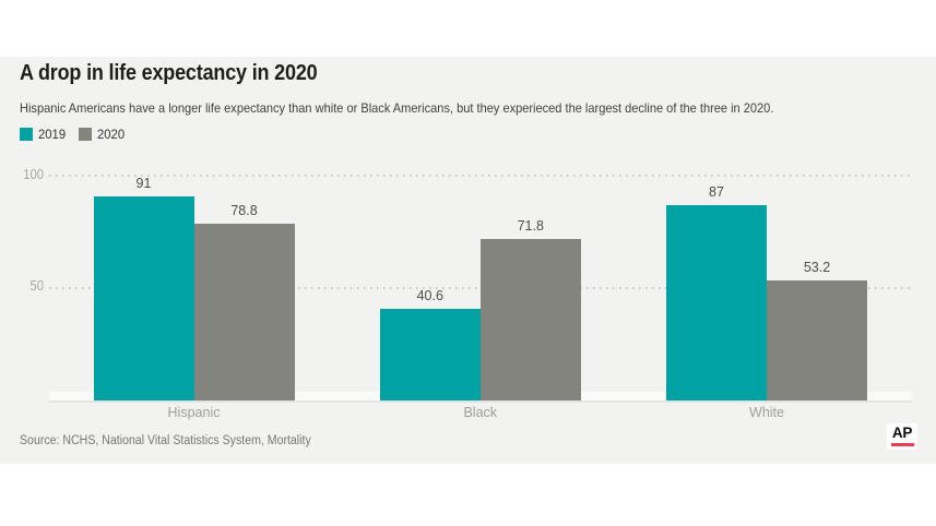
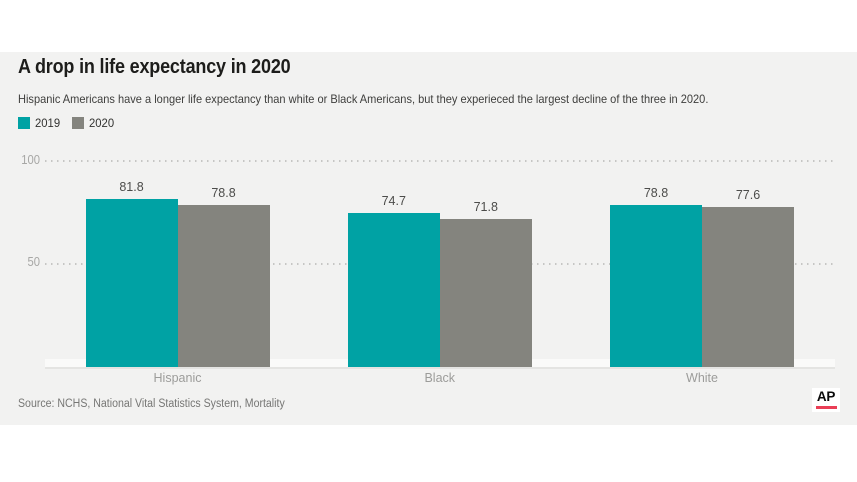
2019/Hispanic: 91 -> 81.8
2019/Black: 40.6 -> 74.7
2019/White: 87 -> 78.8
2020/White: 53.2 -> 77.6
